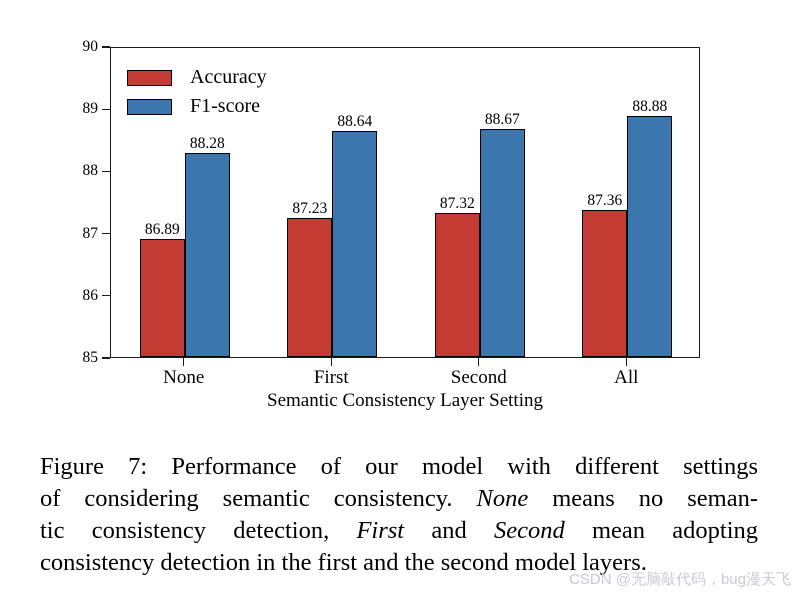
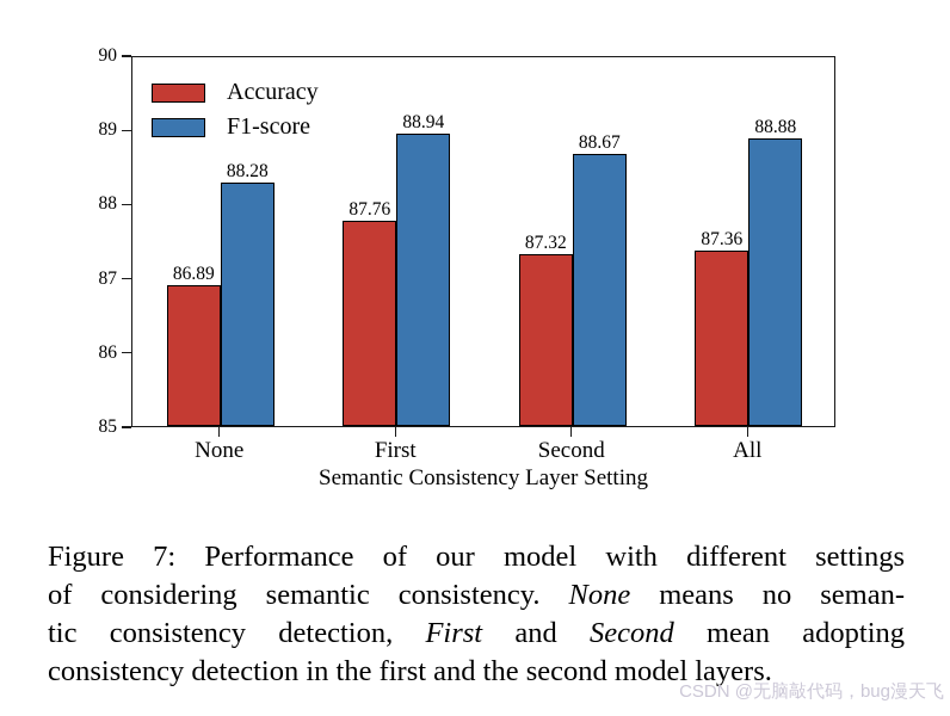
Accuracy/First: 87.23 -> 87.76
F1-score/First: 88.64 -> 88.94
